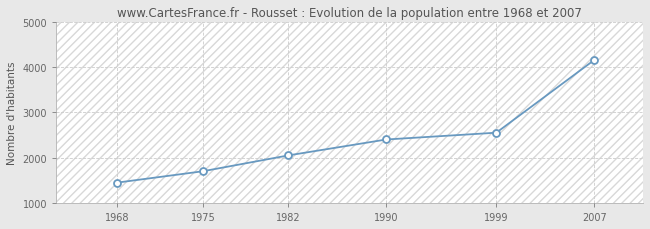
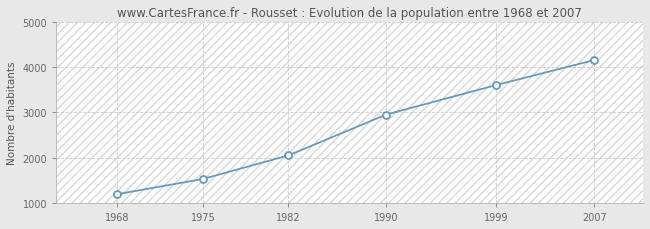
1968: 1450 -> 1200
1975: 1700 -> 1530
1990: 2400 -> 2950
1999: 2550 -> 3600
